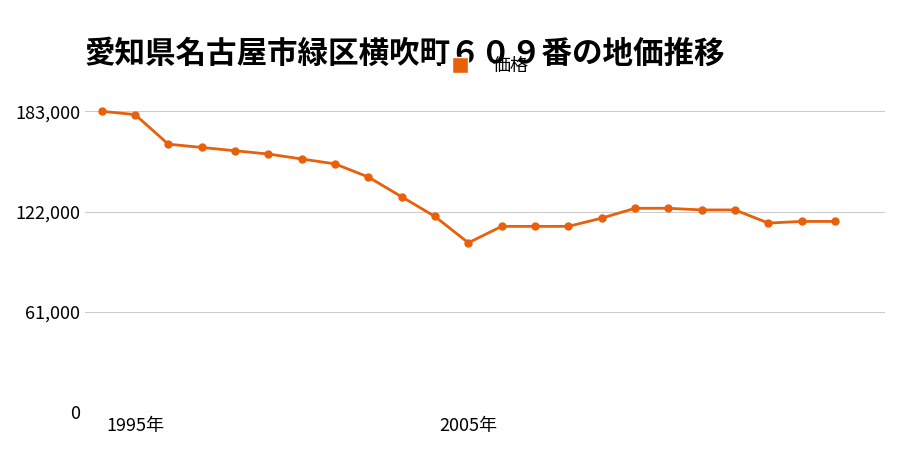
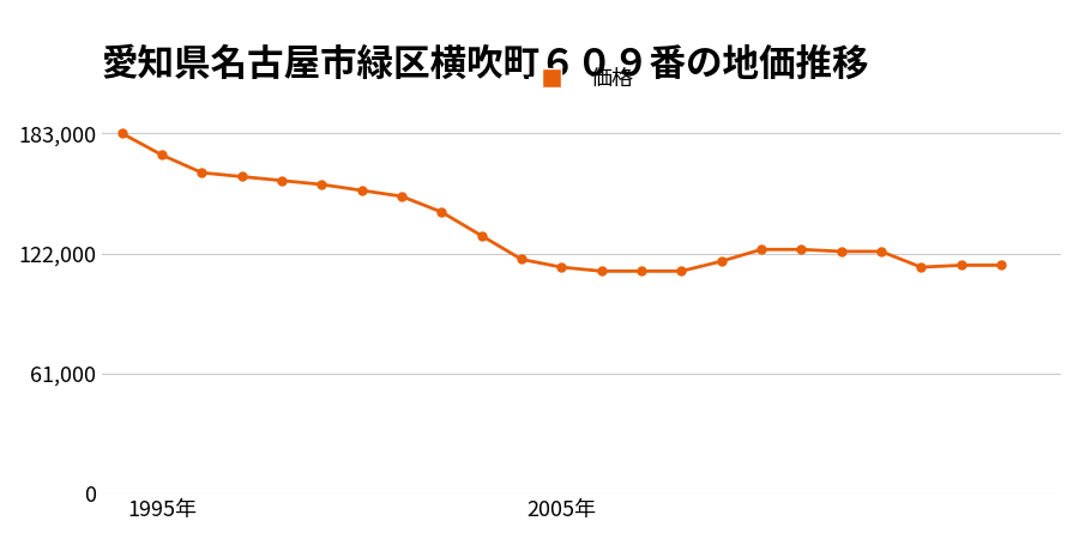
1995年: 181,000 -> 172,000
2005年: 103,000 -> 115,000
